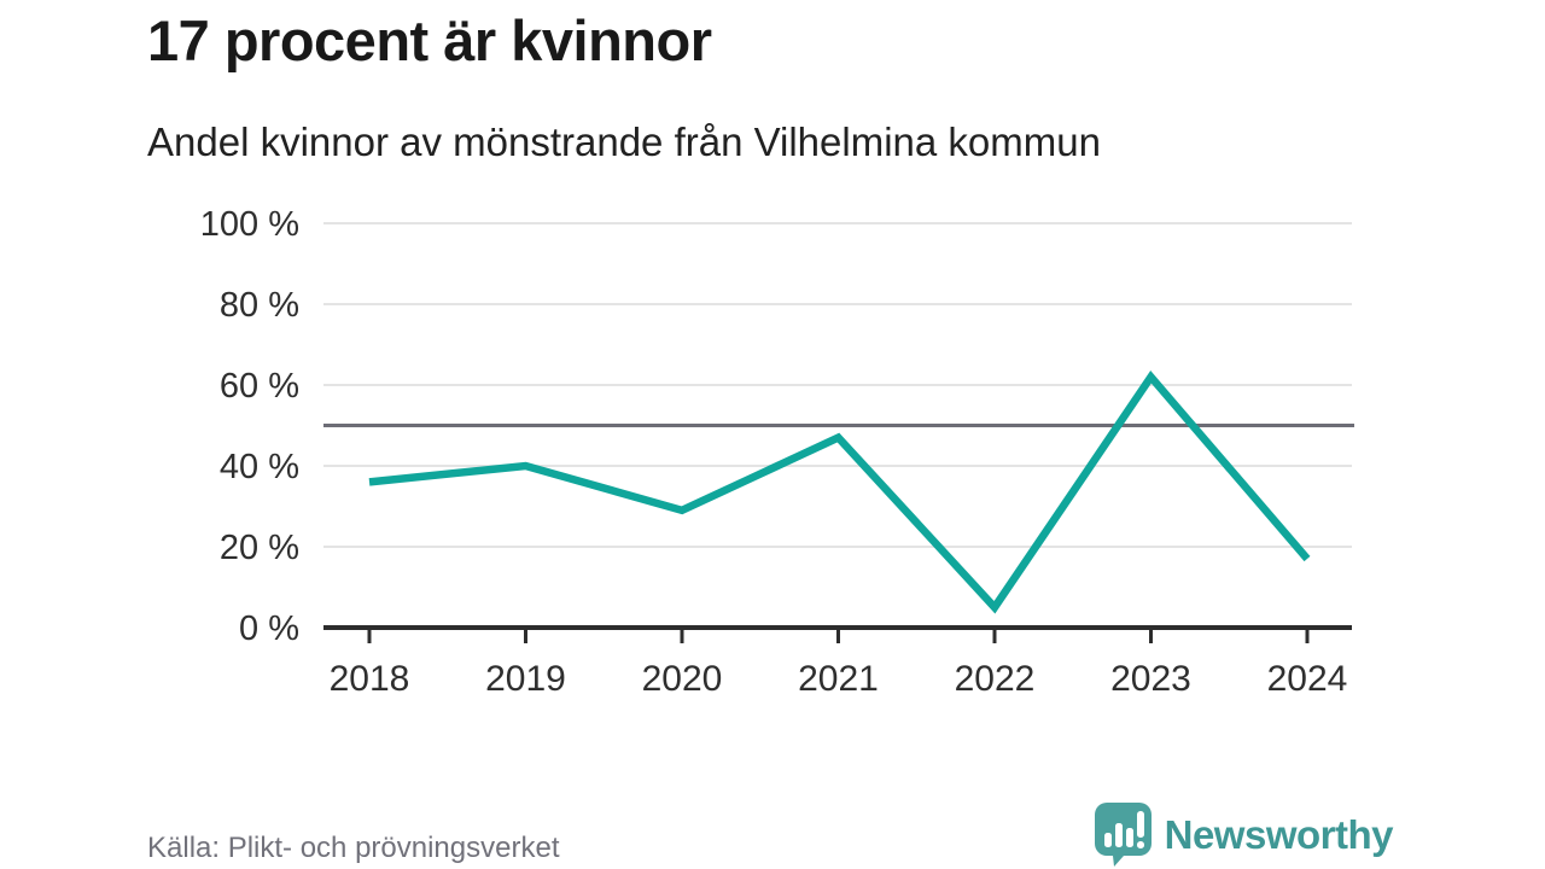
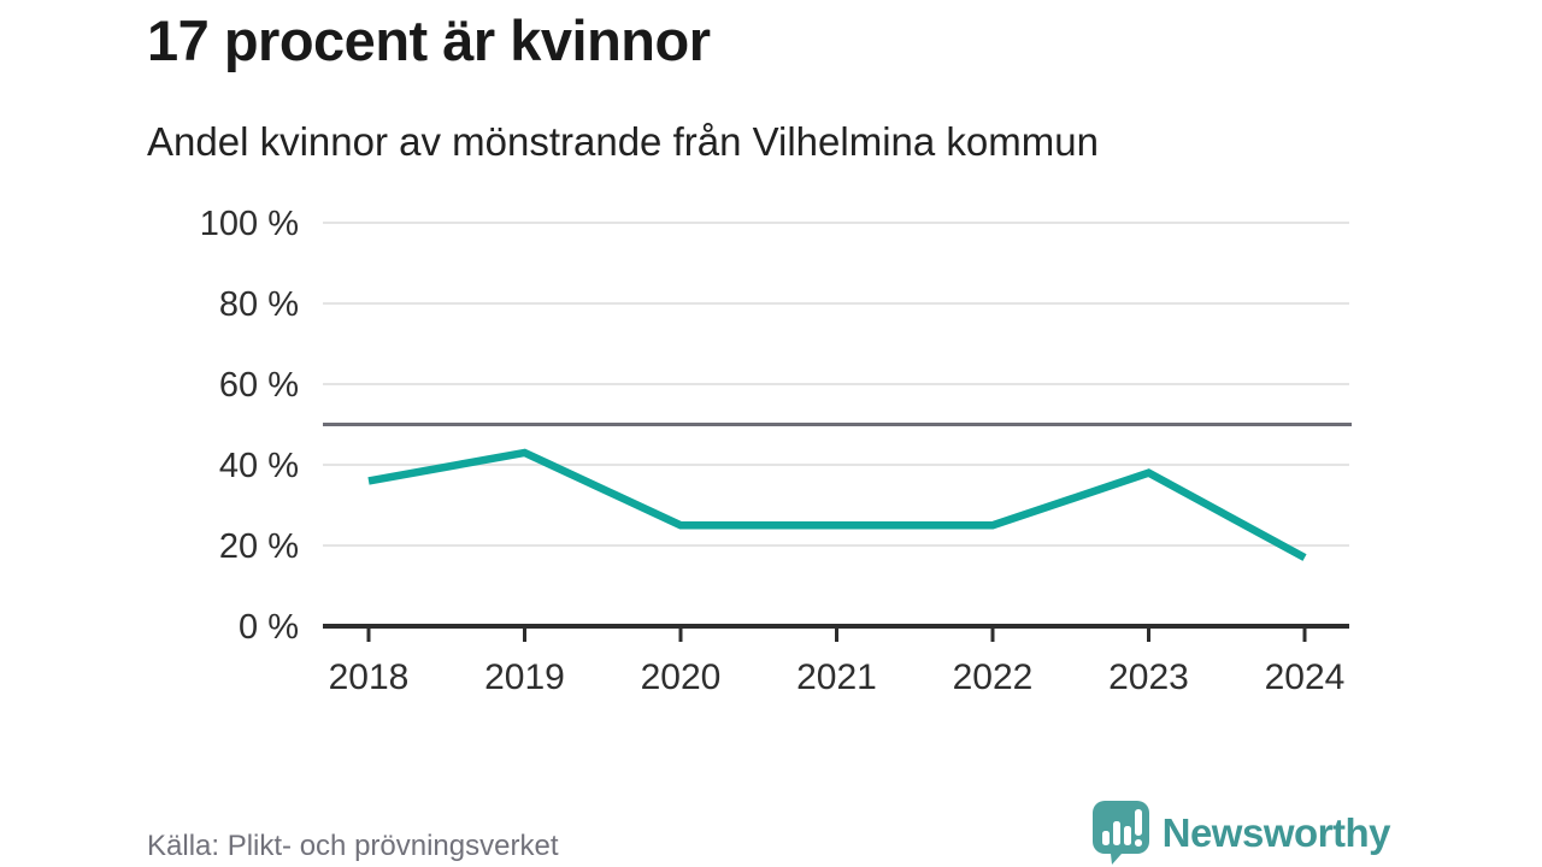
2019: 40% -> 43%
2020: 29% -> 25%
2021: 47% -> 25%
2022: 5% -> 25%
2023: 62% -> 38%
